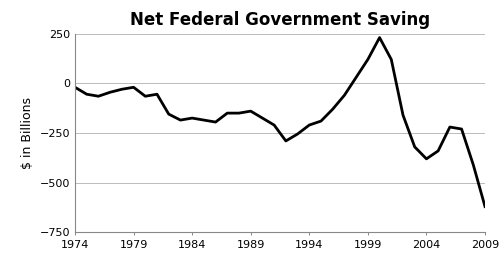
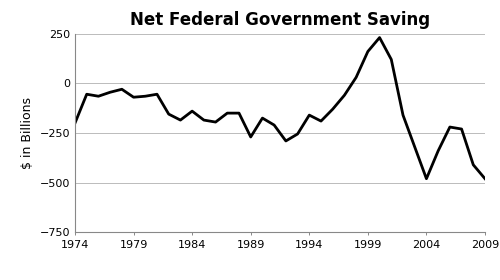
1974: -20 -> -200
1979: -20 -> -70
1984: -180 -> -140
1989: -140 -> -270
1994: -210 -> -160
1999: 120 -> 160
2004: -380 -> -480
2009: -620 -> -480
